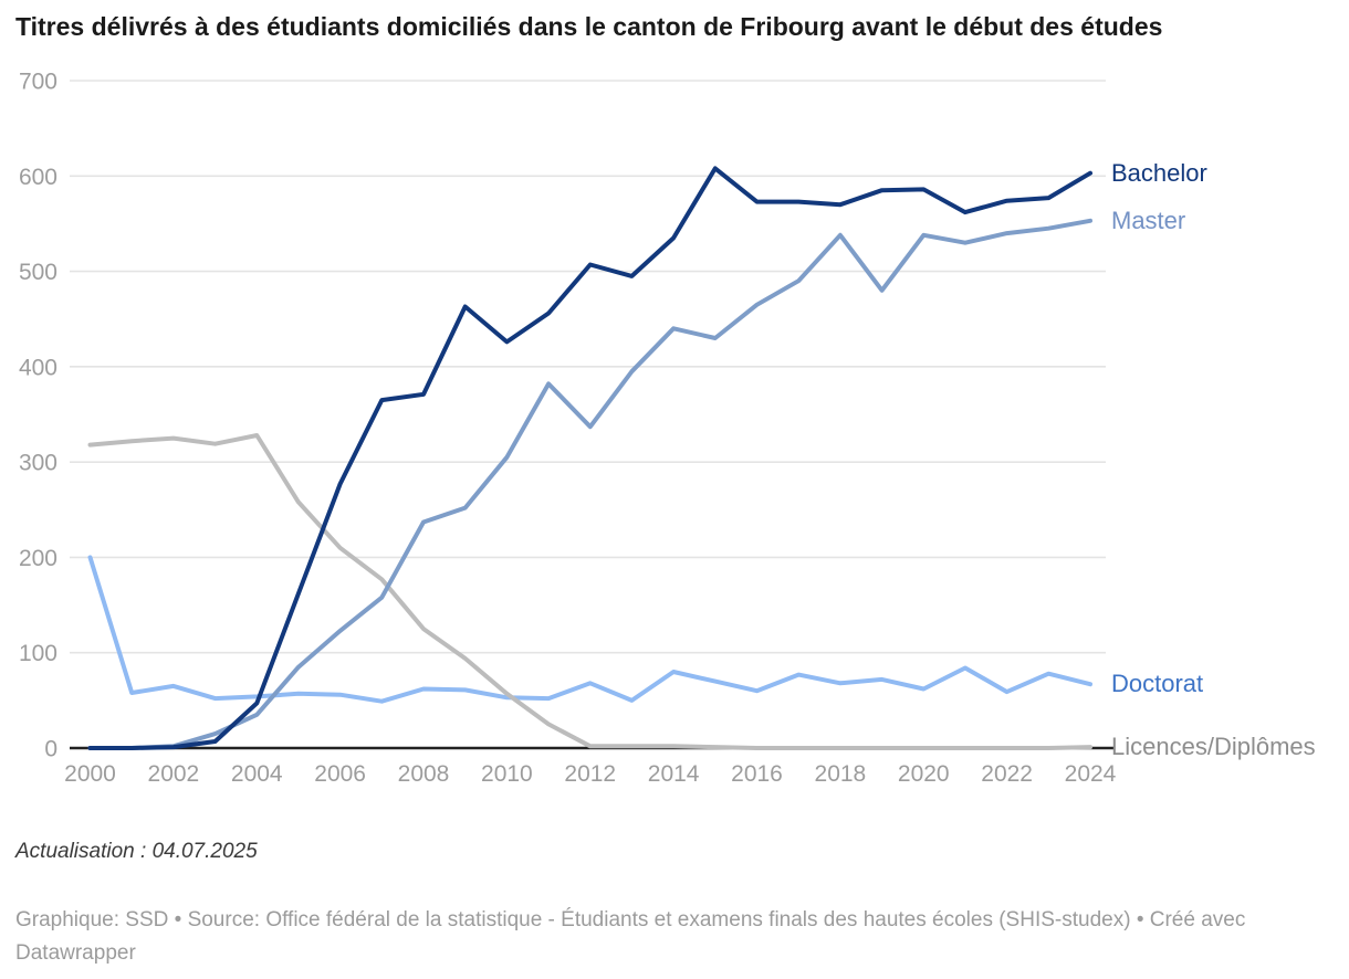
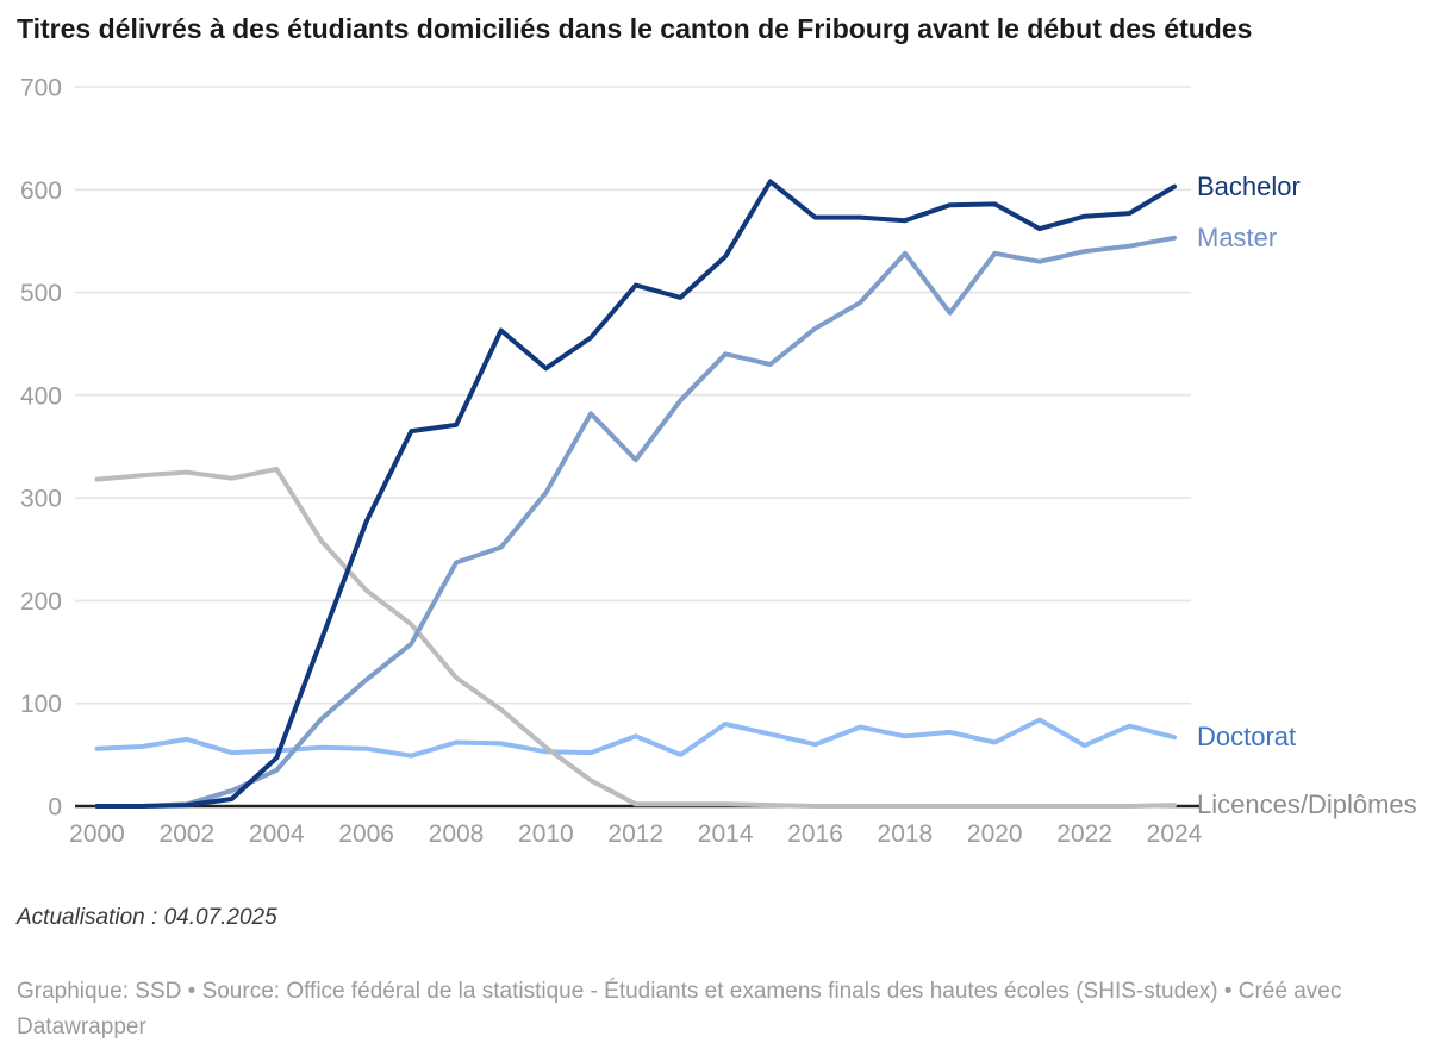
Doctorat/2000: 200 -> 60
